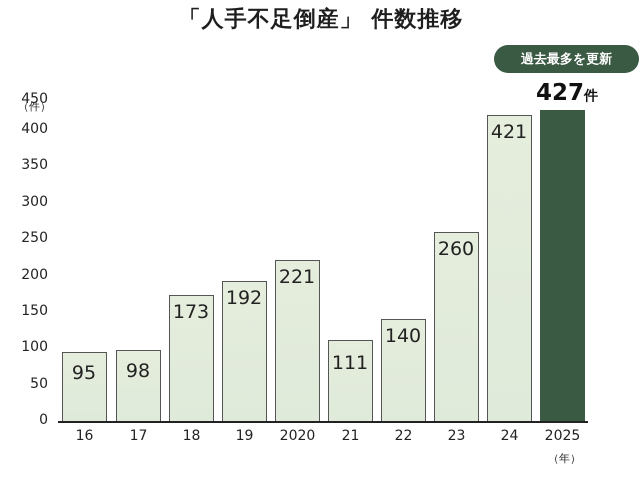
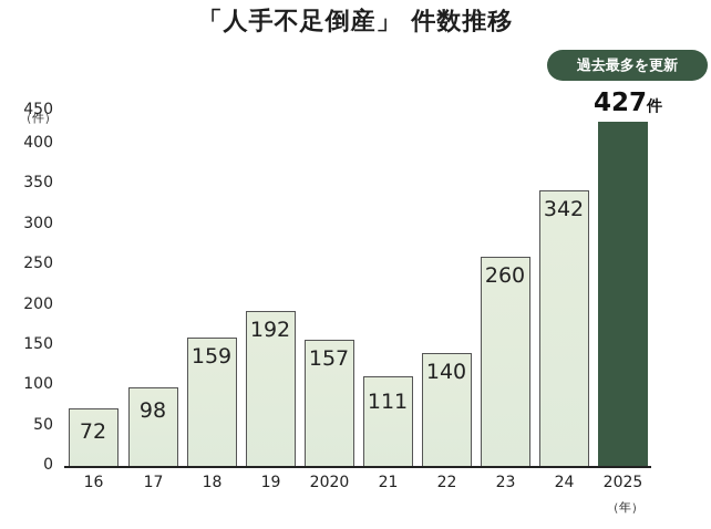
16: 95 -> 72
18: 173 -> 159
2020: 221 -> 157
24: 421 -> 342
